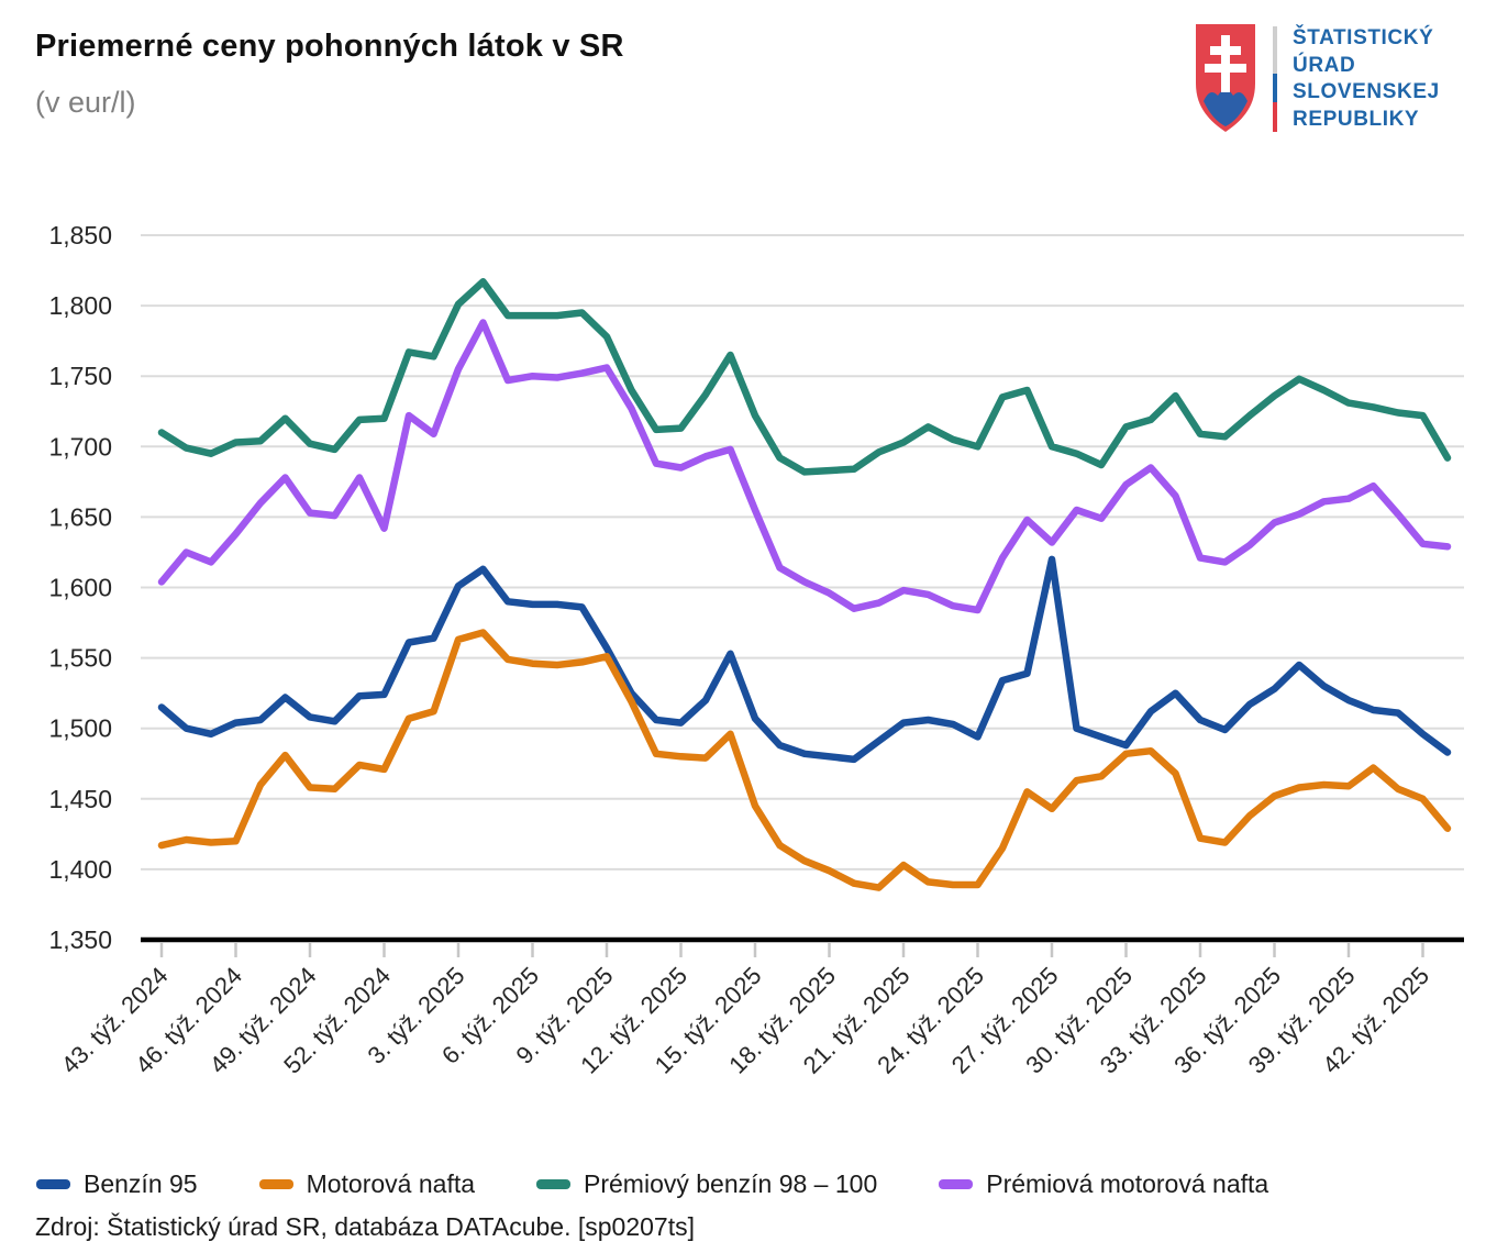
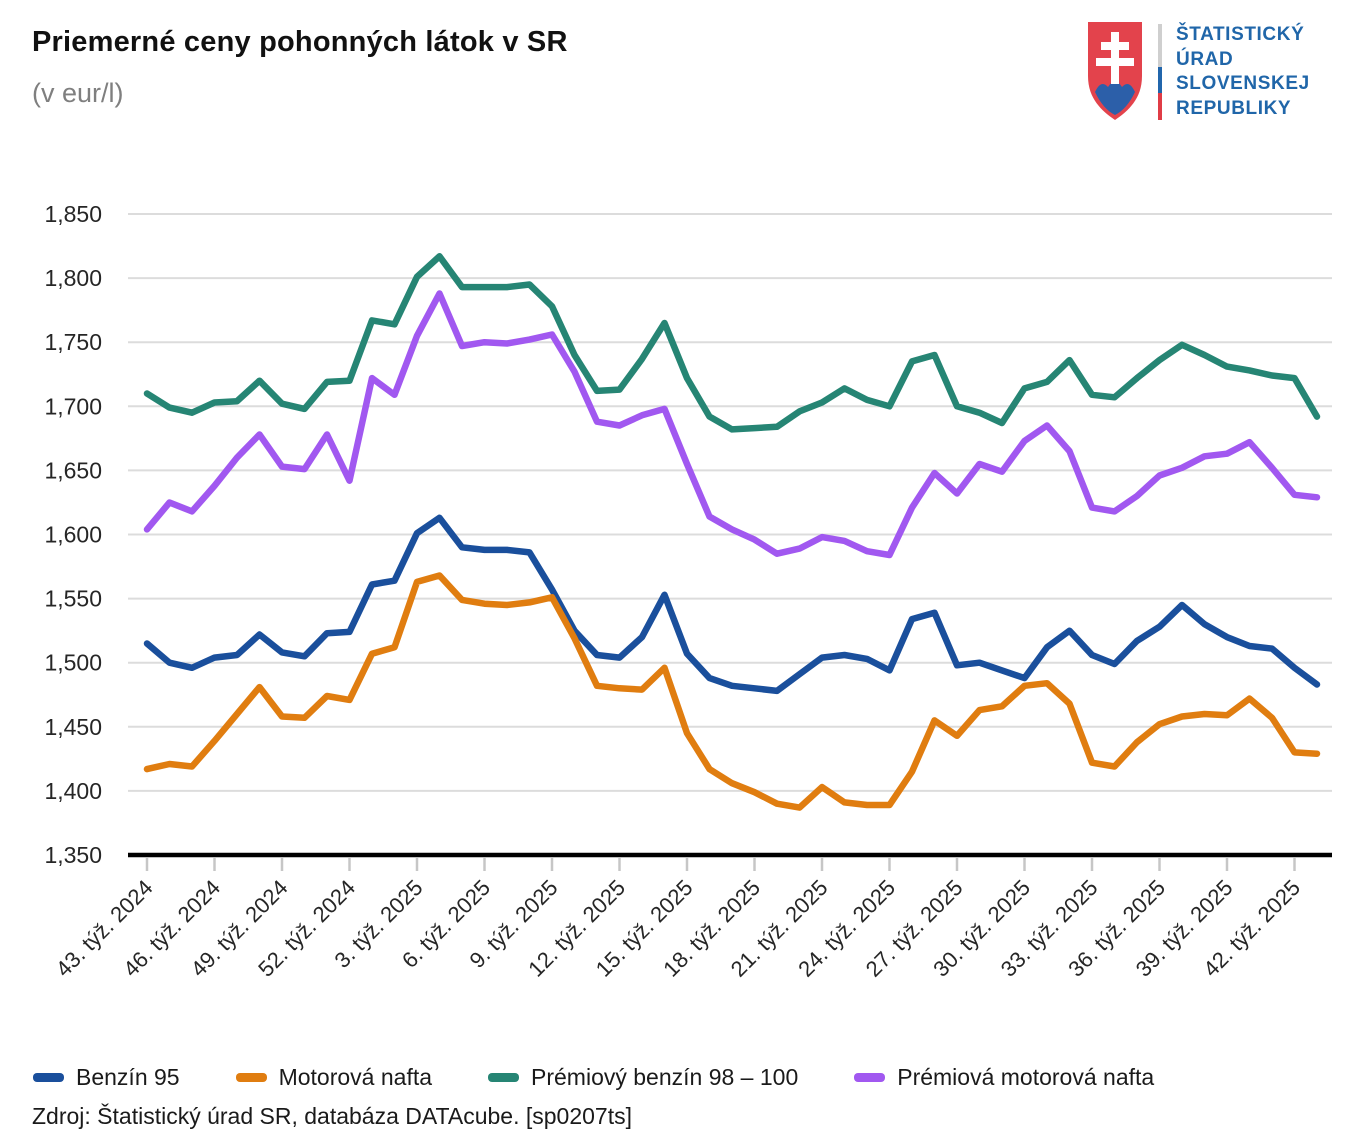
Motorová nafta/46. týž. 2024: 1,42 -> 1,44
Benzín 95/27. týž. 2025: 1,62 -> 1,50
Motorová nafta/42. týž. 2025: 1,45 -> 1,43
